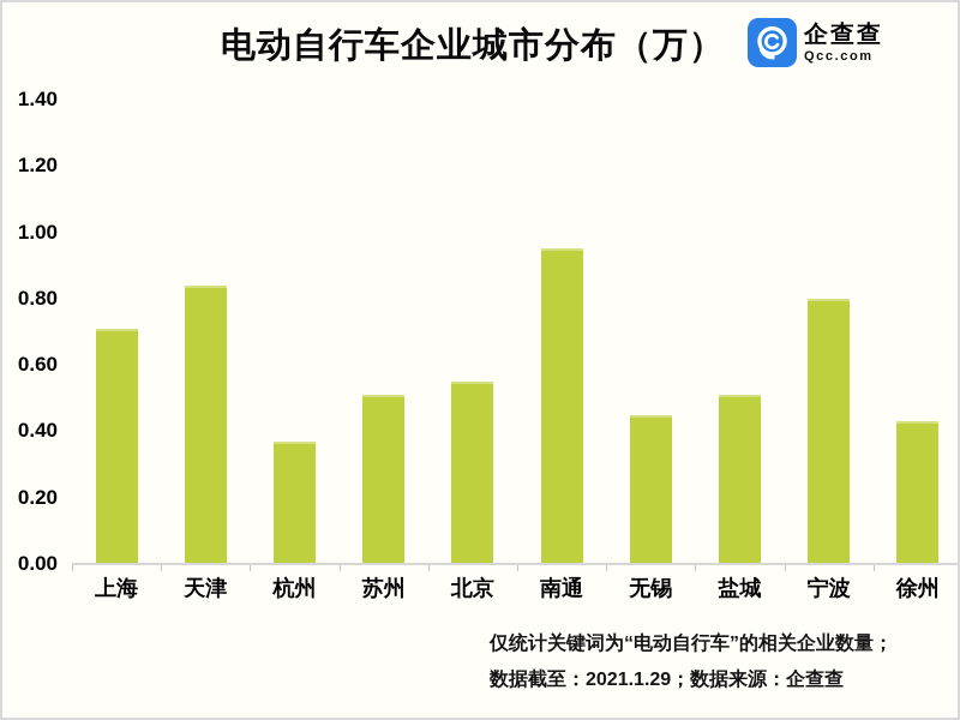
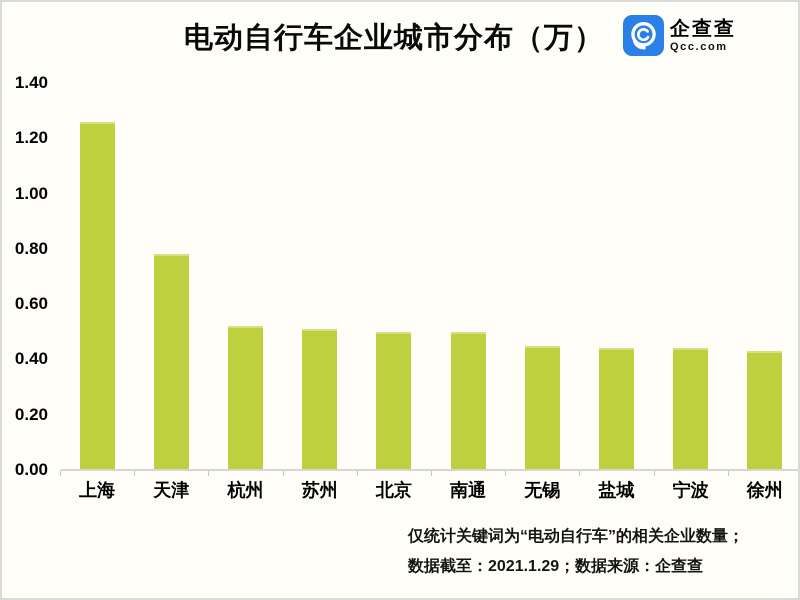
上海: 0.71 -> 1.26
天津: 0.84 -> 0.78
杭州: 0.37 -> 0.52
北京: 0.55 -> 0.50
南通: 0.95 -> 0.50
盐城: 0.51 -> 0.44
宁波: 0.80 -> 0.44
